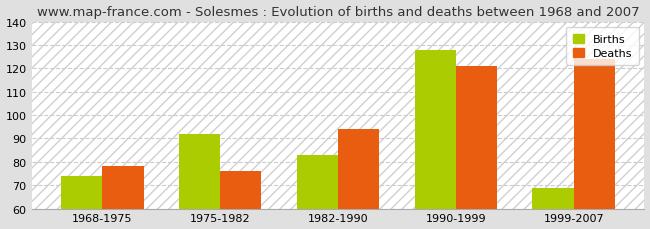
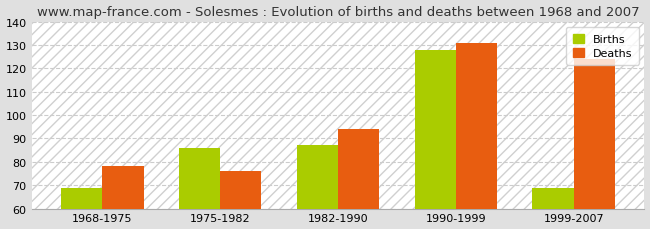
Births/1968-1975: 74 -> 69
Births/1975-1982: 92 -> 86
Births/1982-1990: 83 -> 87
Deaths/1990-1999: 121 -> 131
